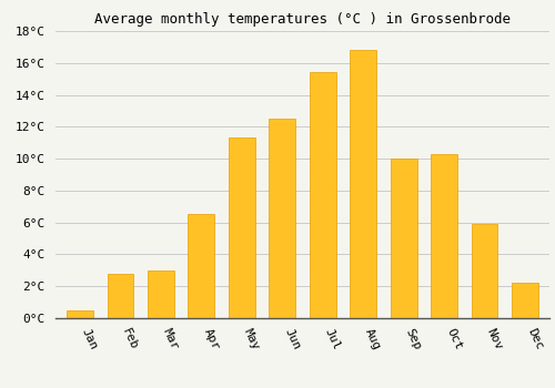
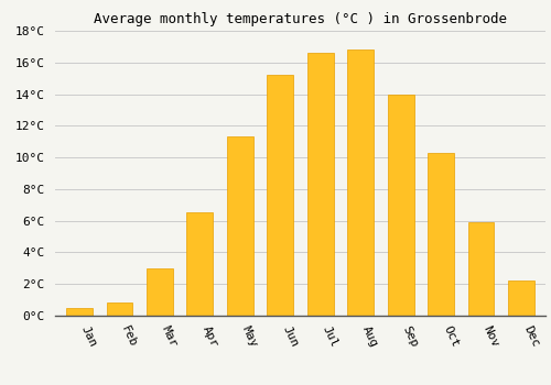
Feb: 2.8°C -> 0.8°C
Jun: 12.5°C -> 15.2°C
Jul: 15.4°C -> 16.6°C
Sep: 10.0°C -> 14.0°C
